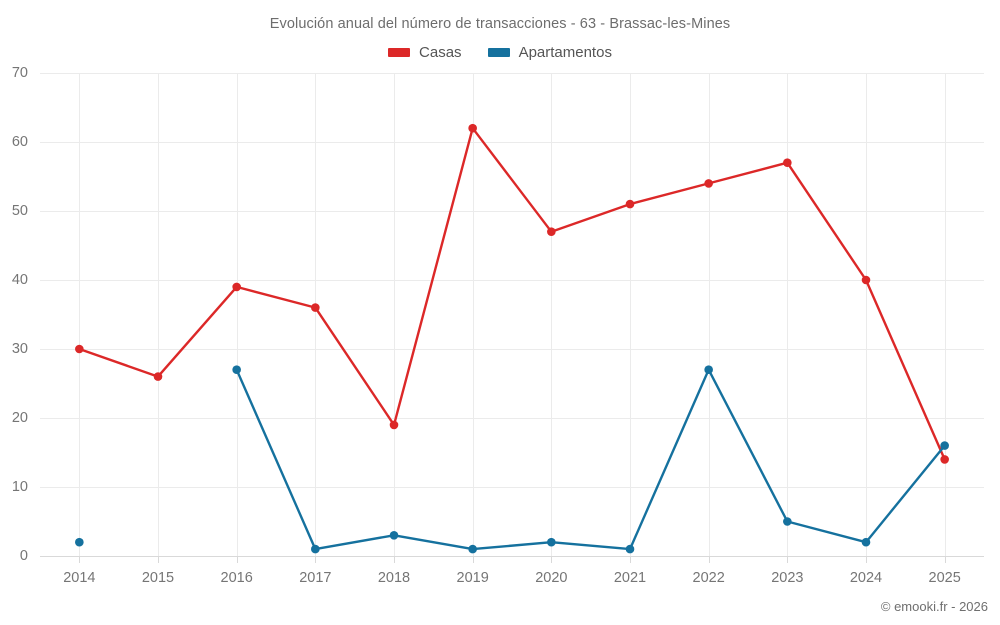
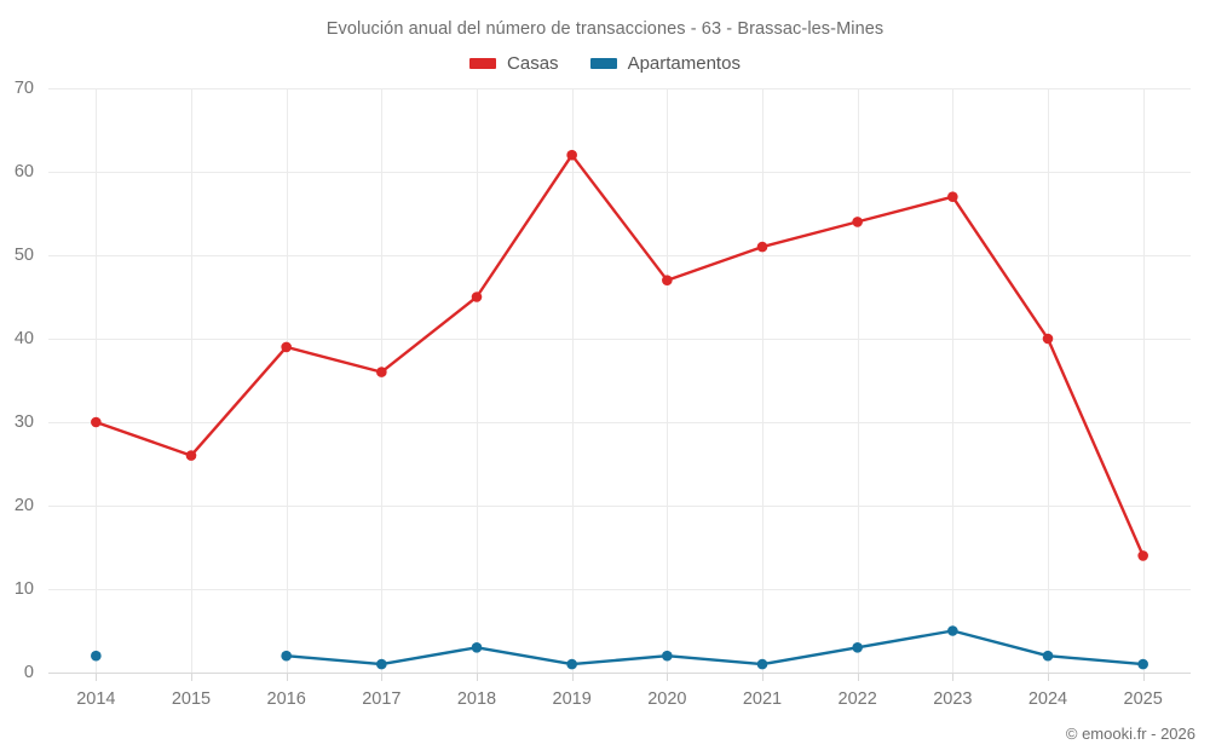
Apartamentos/2016: 27 -> 2
Casas/2018: 19 -> 45
Apartamentos/2022: 27 -> 3
Apartamentos/2025: 16 -> 1
